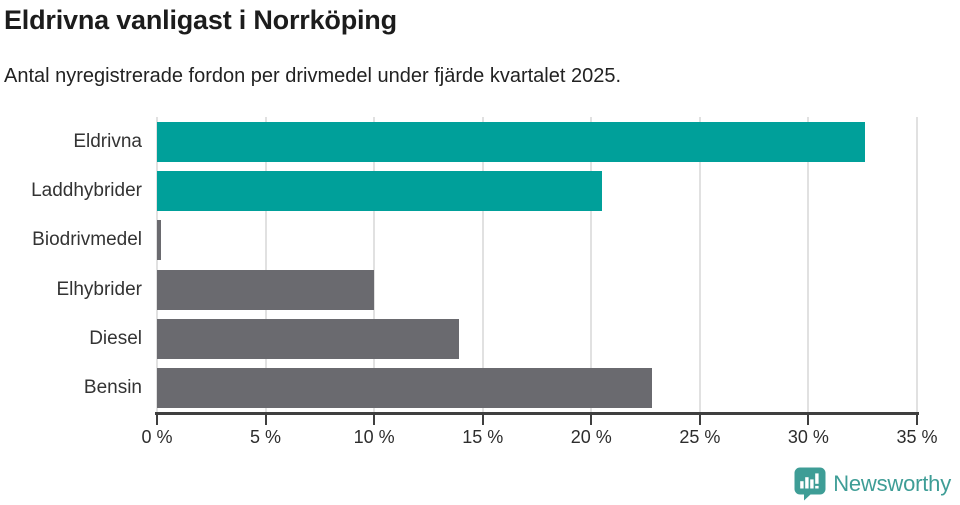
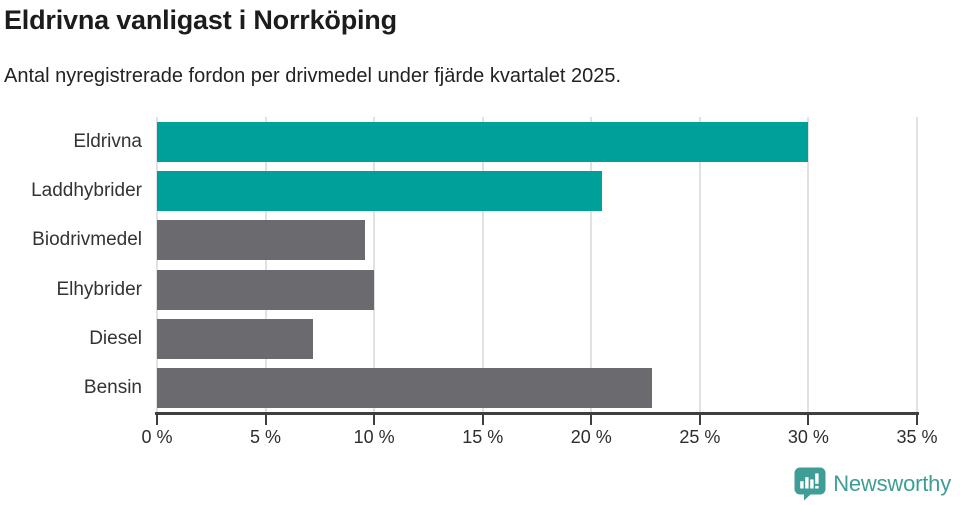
Eldrivna: 32.6% -> 30.0%
Biodrivmedel: 0.2% -> 9.6%
Diesel: 13.9% -> 7.2%
